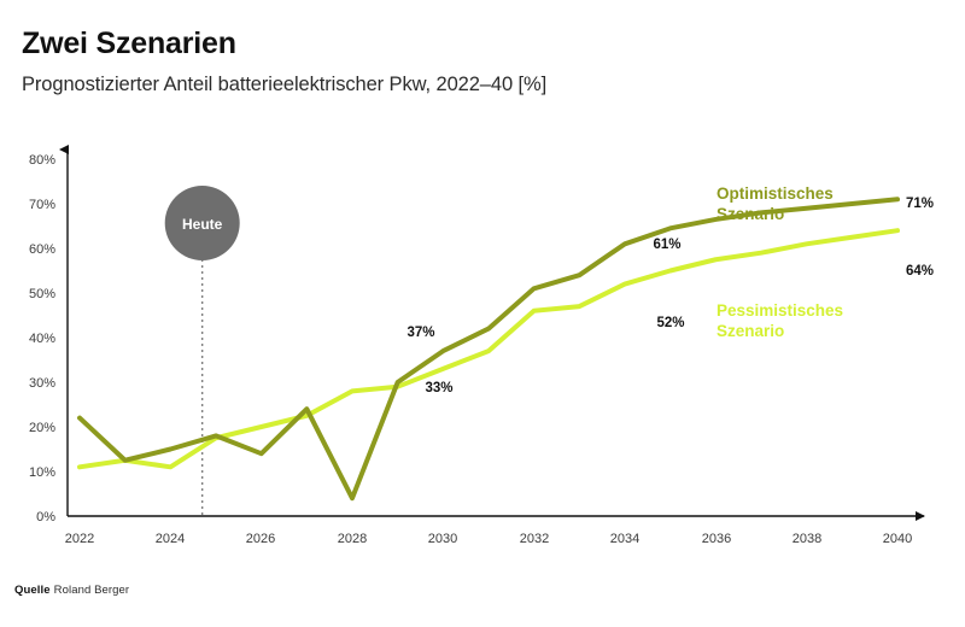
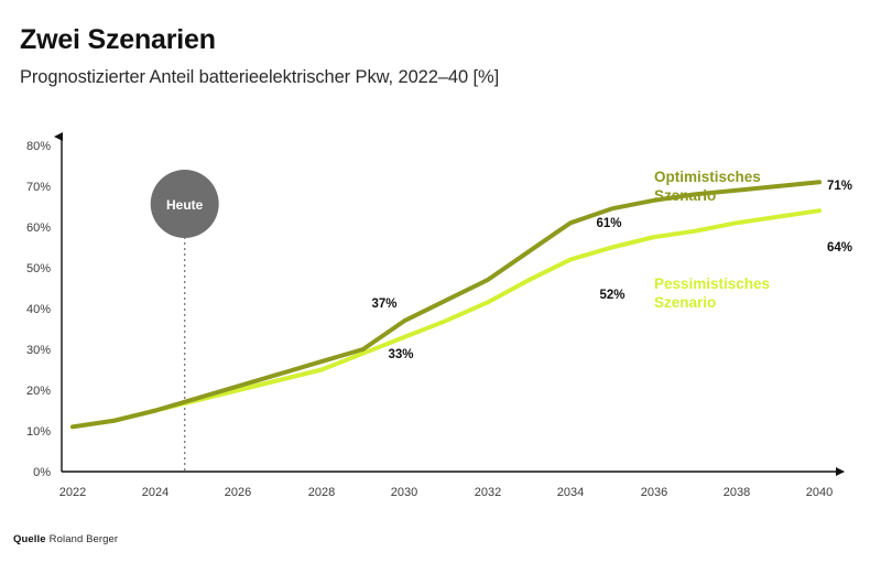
Optimistisches Szenario/2022: 22% -> 11%
Pessimistisches Szenario/2024: 11% -> 15%
Optimistisches Szenario/2026: 14% -> 21%
Optimistisches Szenario/2028: 4% -> 27%
Pessimistisches Szenario/2028: 28% -> 25%
Optimistisches Szenario/2032: 51% -> 47%
Pessimistisches Szenario/2032: 46% -> 42%
